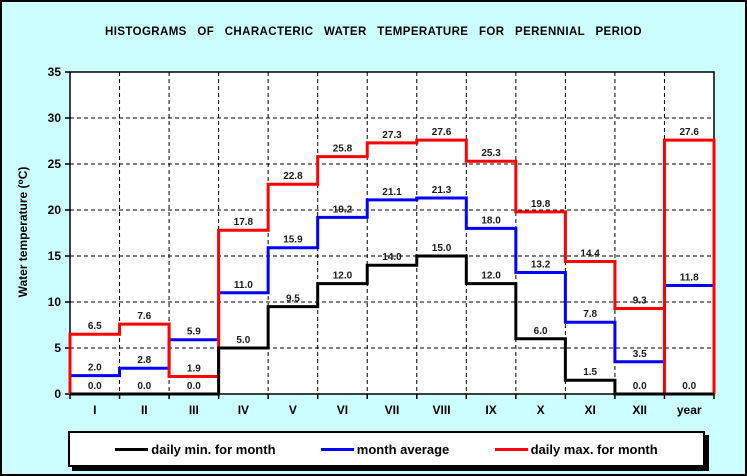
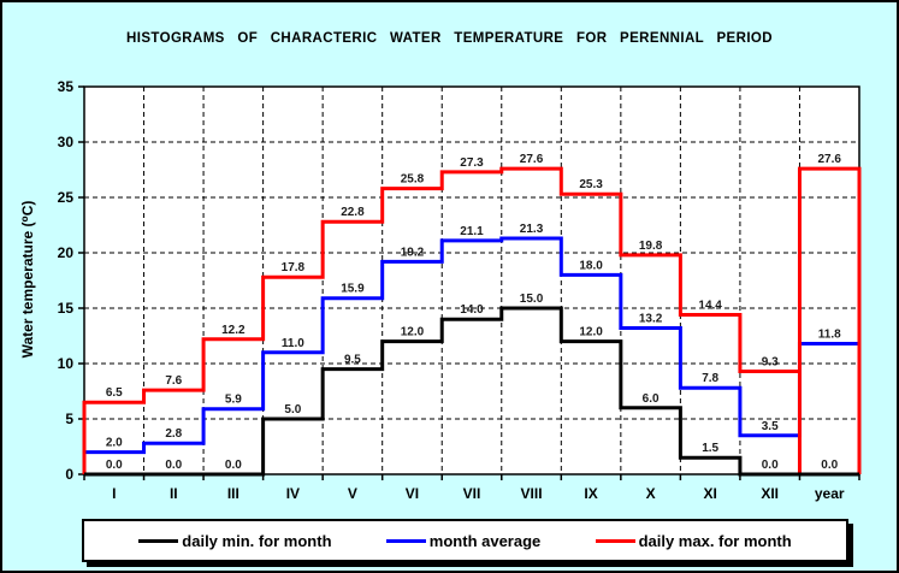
daily max. for month/III: 1.9 -> 12.2
